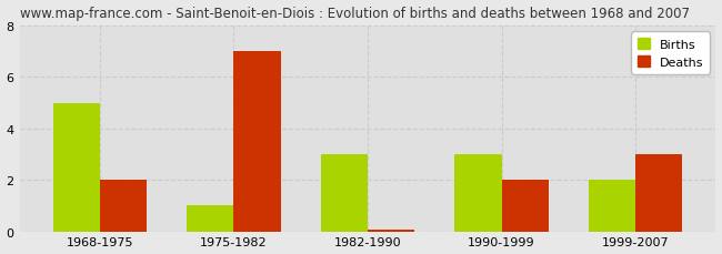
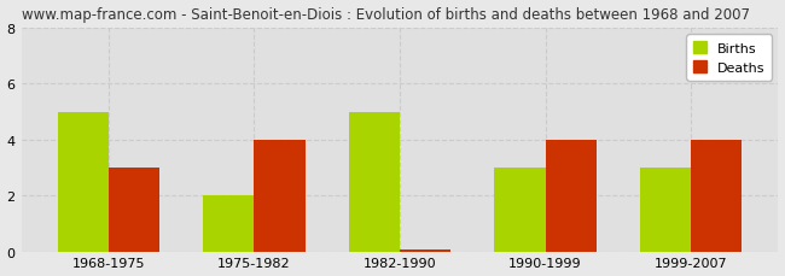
Deaths/1968-1975: 2.00 -> 3.00
Births/1975-1982: 1 -> 2
Deaths/1975-1982: 7.00 -> 4.00
Births/1982-1990: 3 -> 5
Deaths/1990-1999: 2.00 -> 4.00
Births/1999-2007: 2 -> 3
Deaths/1999-2007: 3.00 -> 4.00
